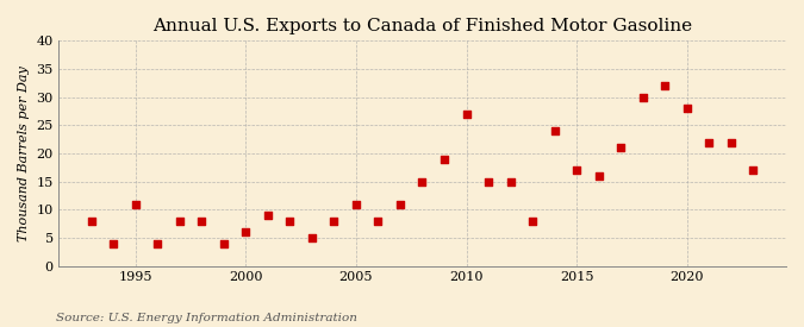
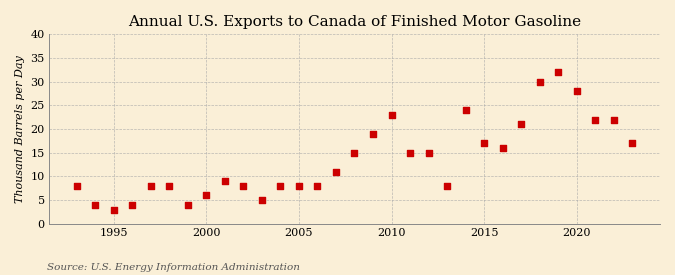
1995: 11 -> 3
2005: 11 -> 8
2010: 27 -> 23
